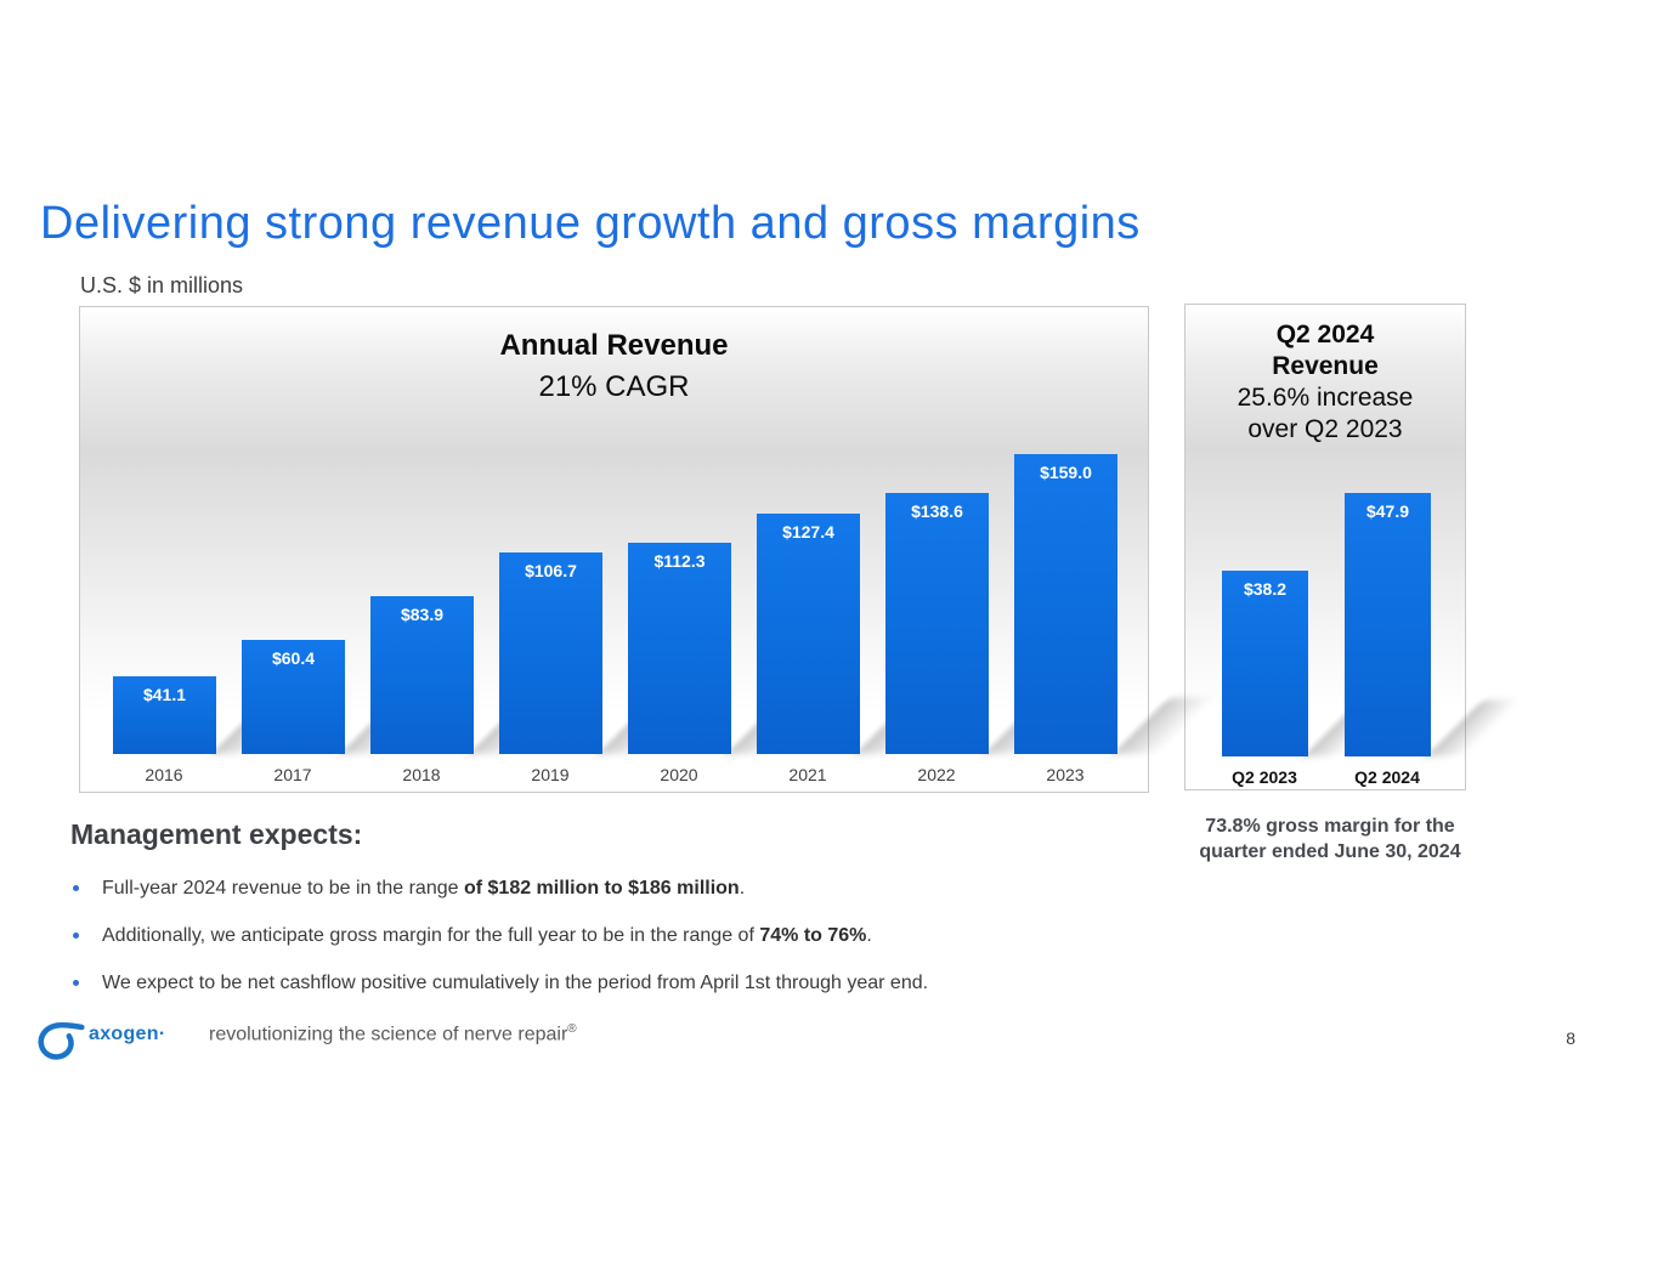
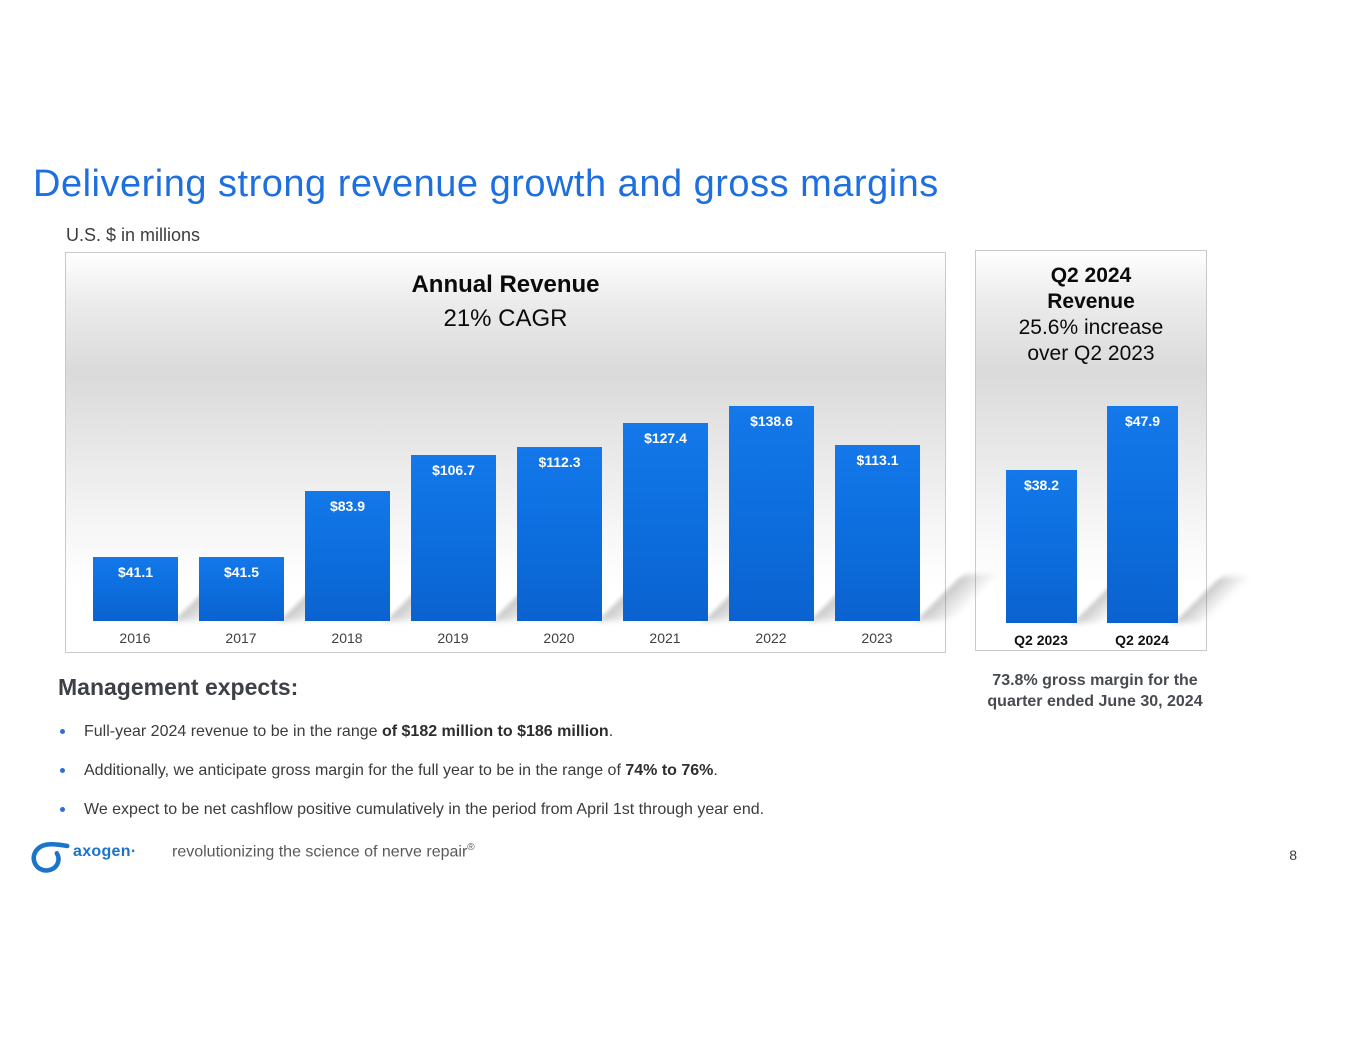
Annual Revenue/2017: $60.4 -> $41.5
Annual Revenue/2023: $159.0 -> $113.1
